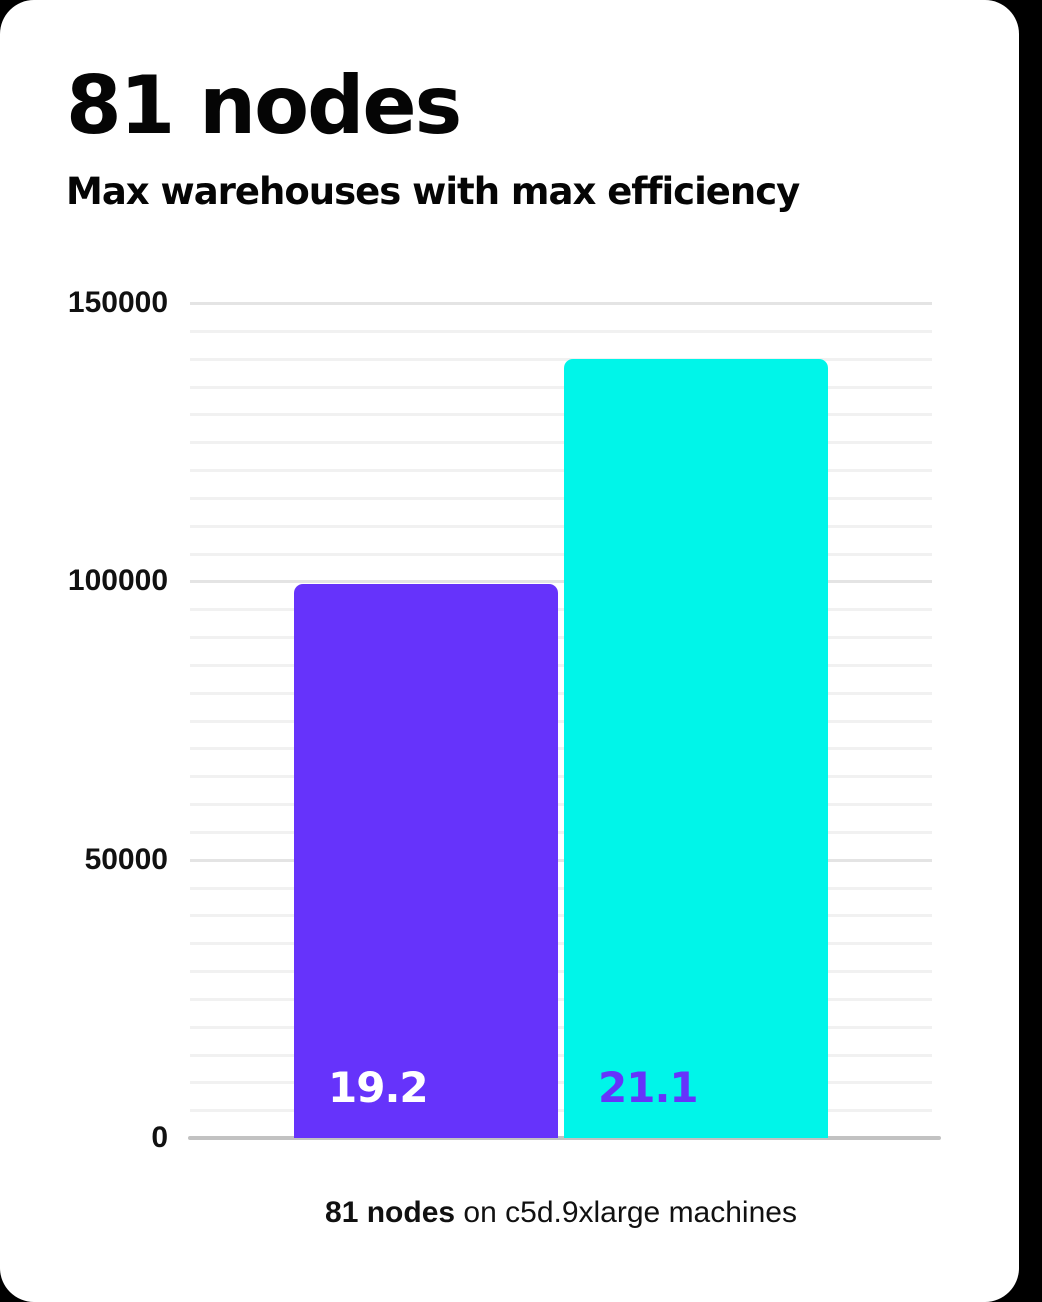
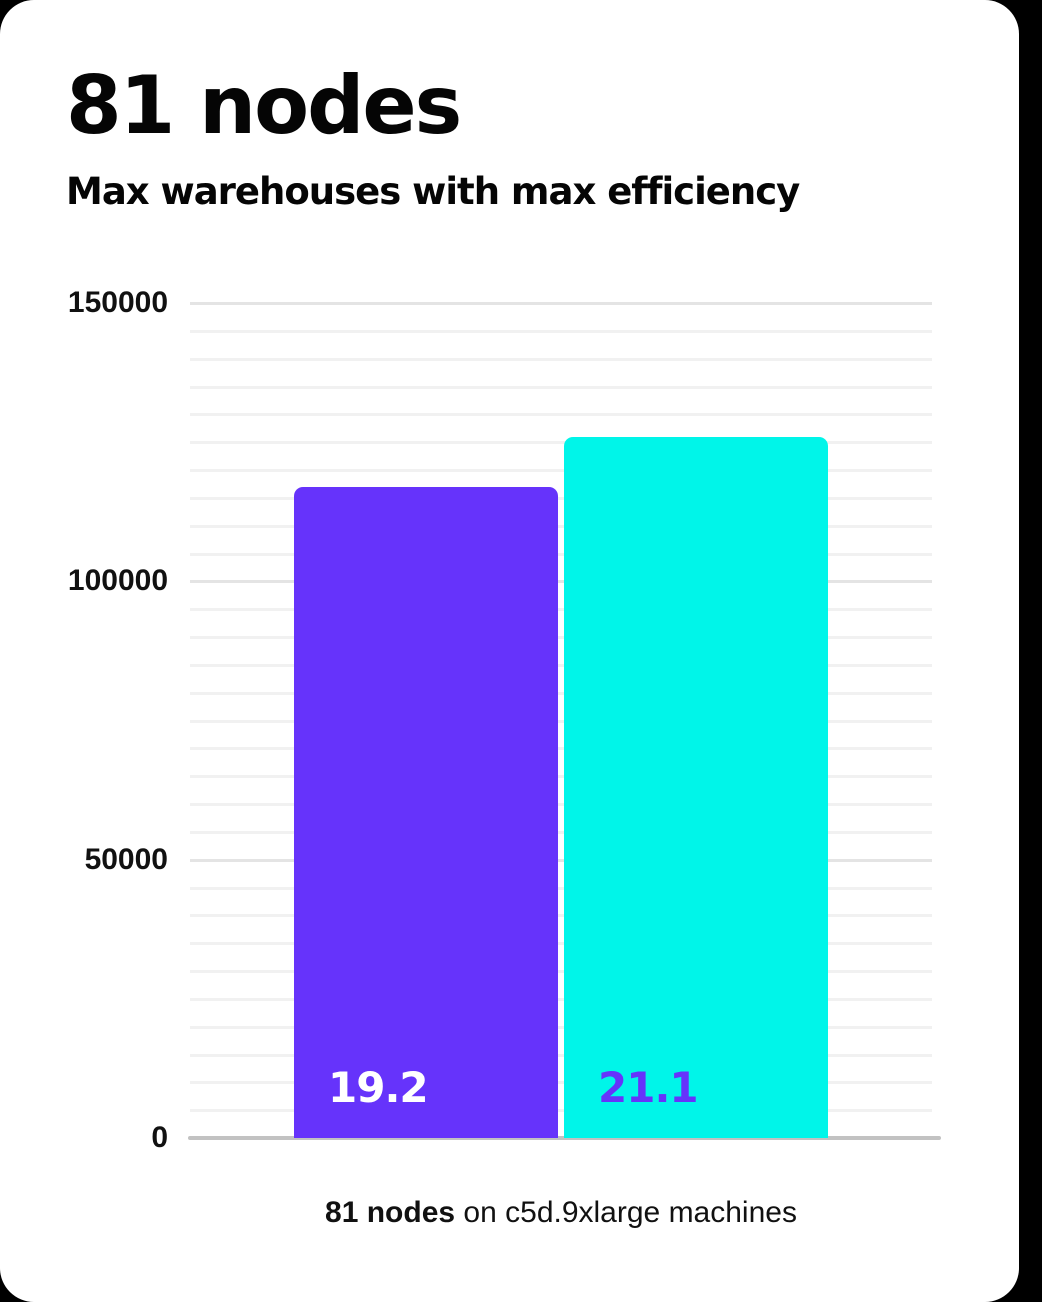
19.2: 100000 -> 117000
21.1: 140000 -> 126000
